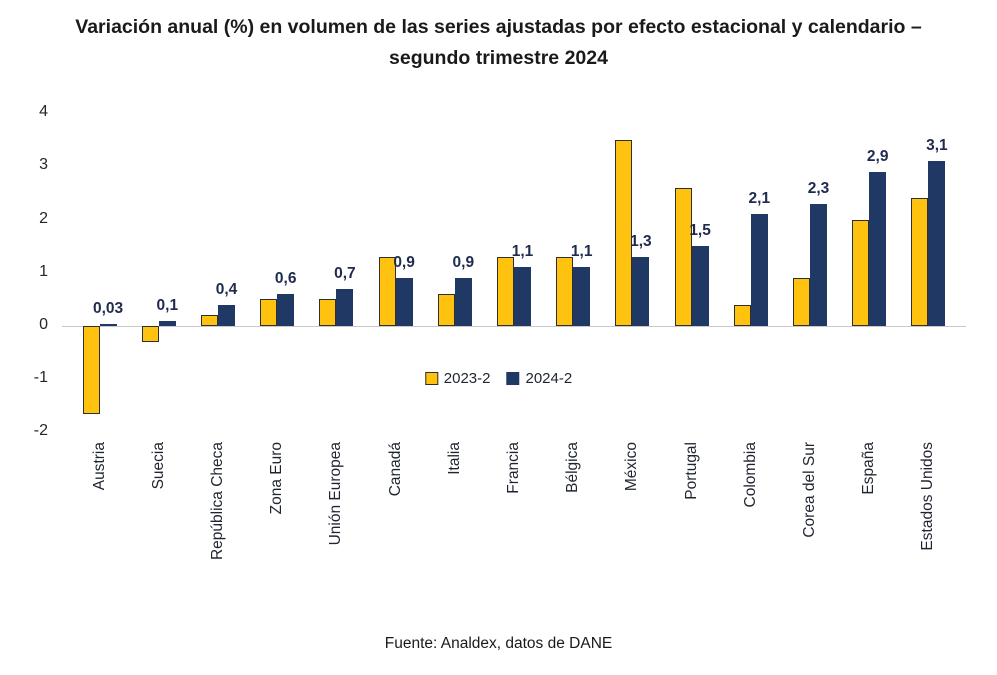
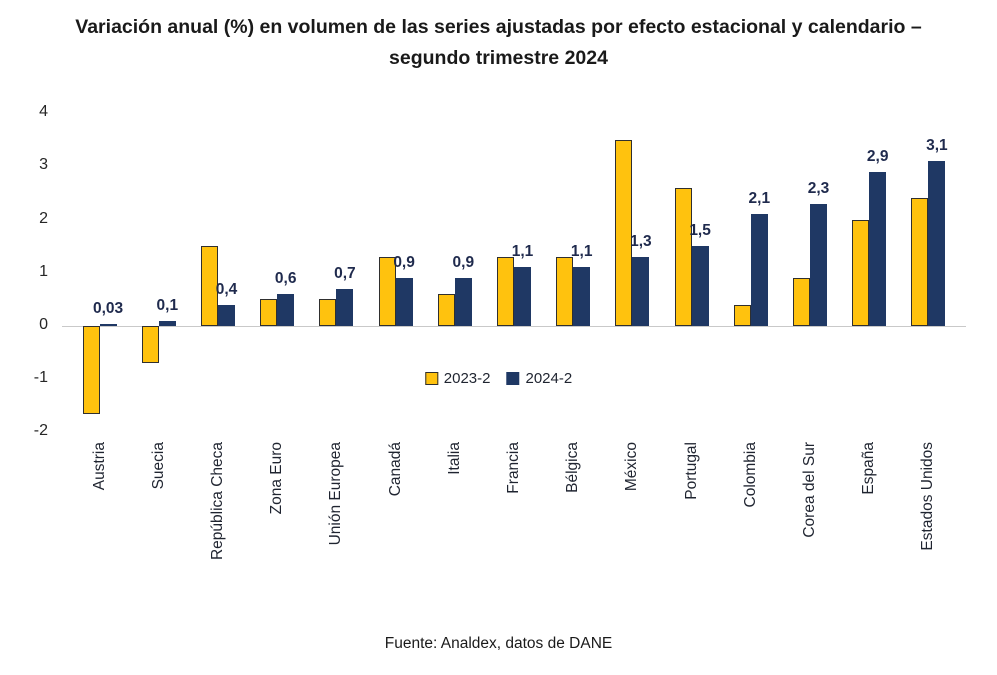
2023-2/Suecia: -0.3 -> -0.7
2023-2/República Checa: 0.2 -> 1.5
